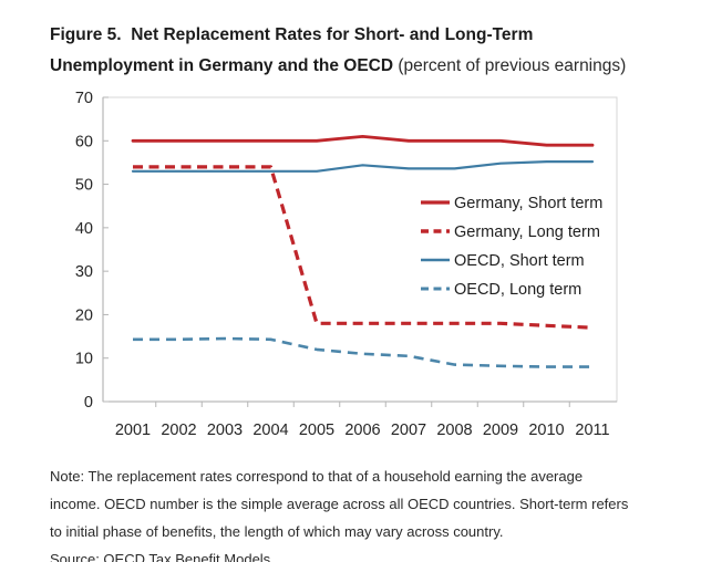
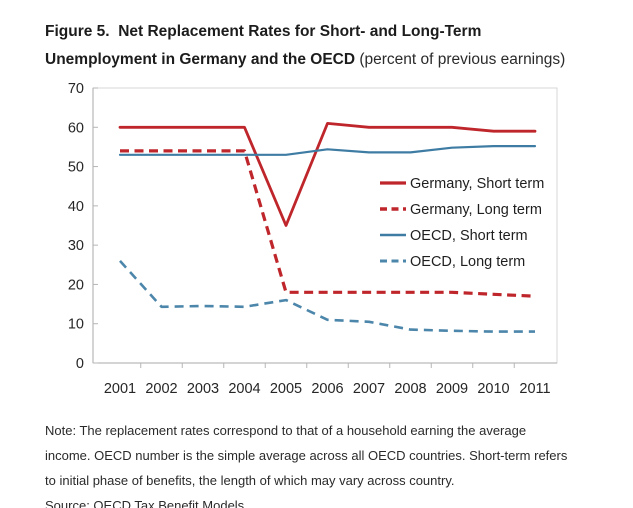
OECD, Long term/2001: 14 -> 26
Germany, Short term/2005: 60 -> 35
OECD, Long term/2005: 12 -> 16
